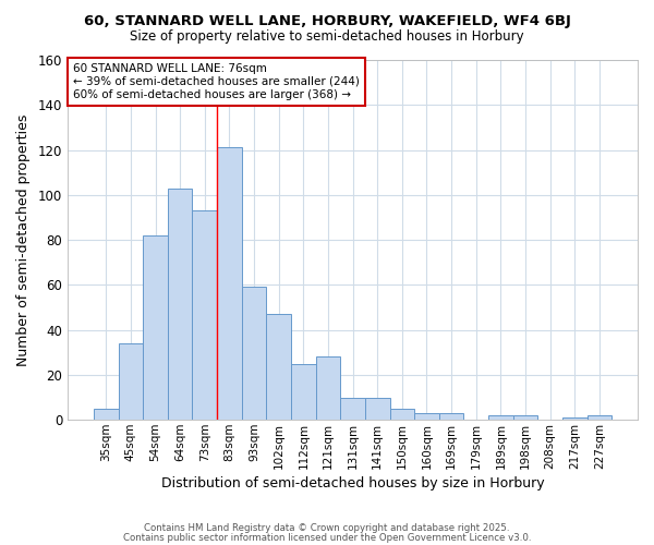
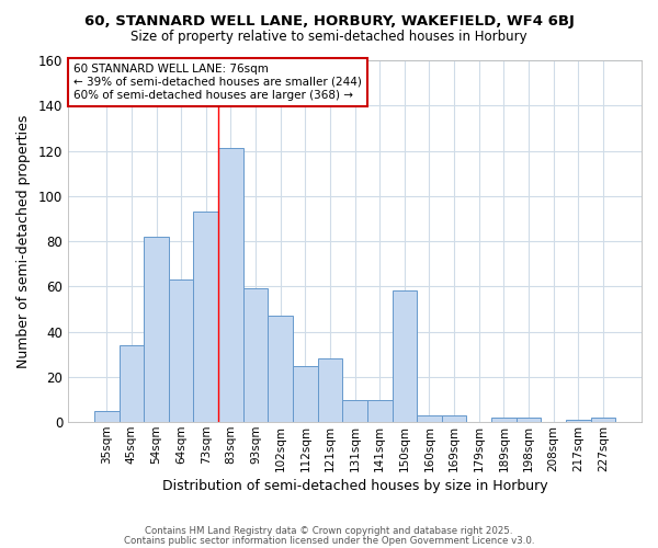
64sqm: 103 -> 63
150sqm: 5 -> 58
